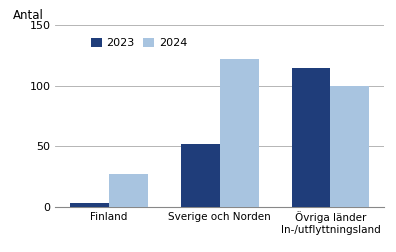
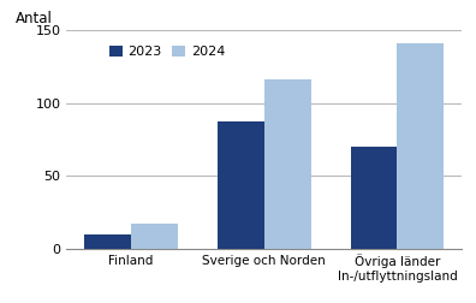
2023/Finland: 3 -> 10
2024/Finland: 27 -> 17
2023/Sverige och Norden: 52 -> 87
2024/Sverige och Norden: 122 -> 116
2023/Övriga länder In-/utflyttningsland: 115 -> 70
2024/Övriga länder In-/utflyttningsland: 100 -> 141
